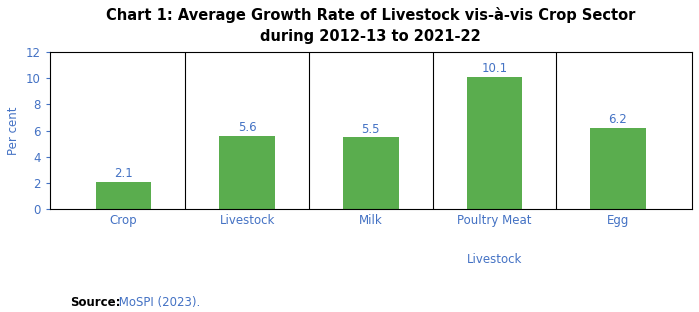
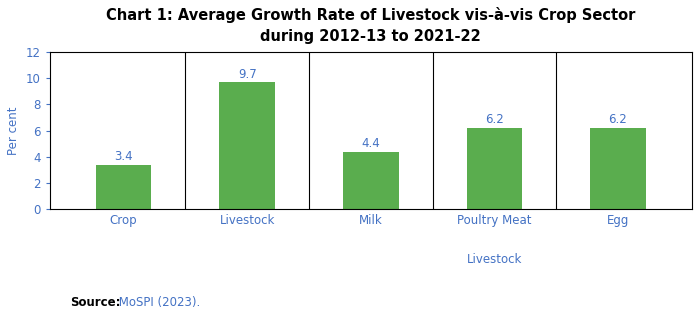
Crop: 2.1 -> 3.4
Livestock: 5.6 -> 9.7
Milk: 5.5 -> 4.4
Poultry Meat: 10.1 -> 6.2
